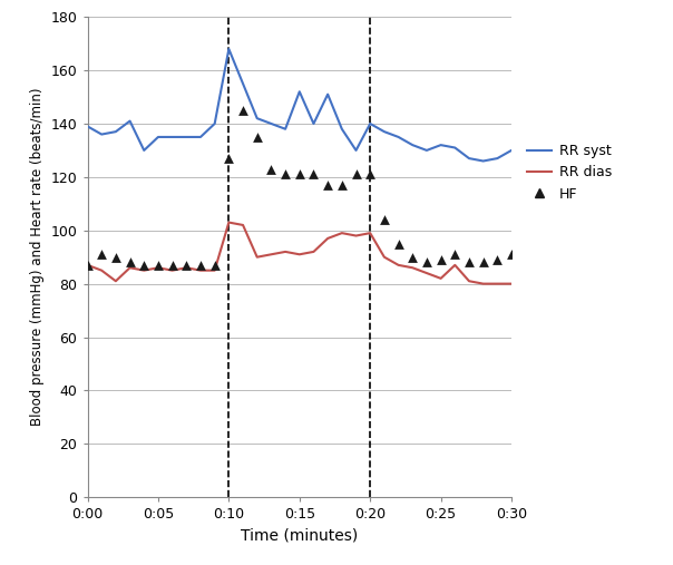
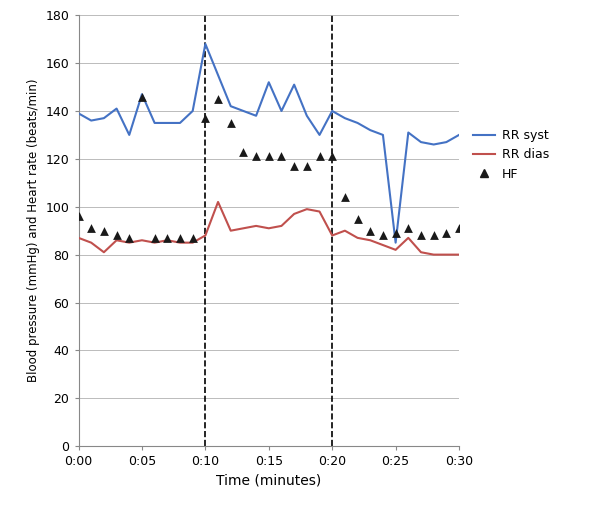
HF/0:00: 87 -> 96
RR syst/0:05: 135 -> 147
HF/0:05: 87 -> 146
RR dias/0:10: 103 -> 88
HF/0:10: 127 -> 137
RR dias/0:20: 99 -> 88
RR syst/0:25: 132 -> 85
